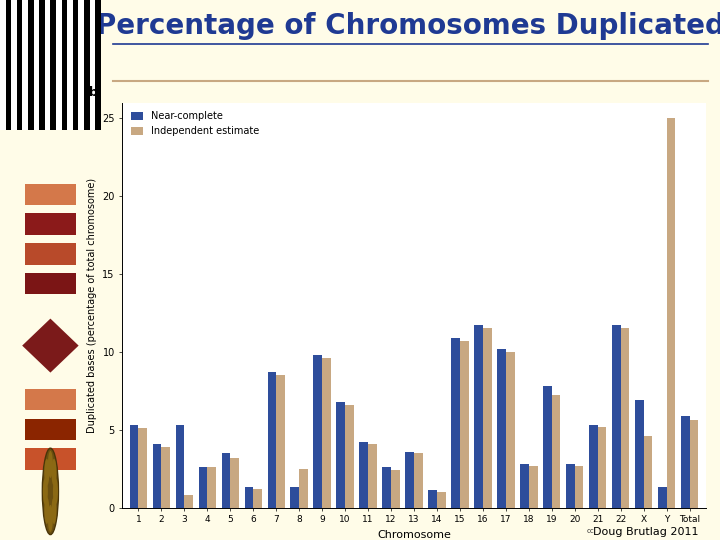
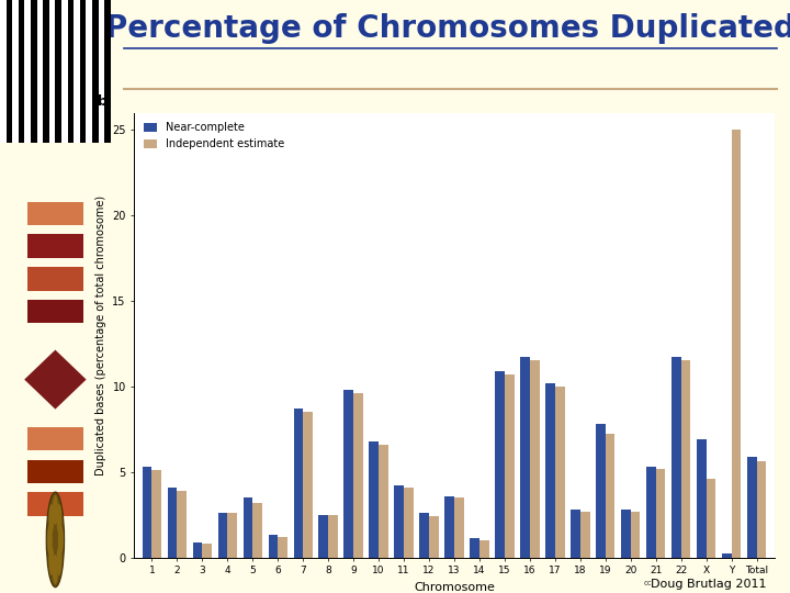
Near-complete/3: 5.3 -> 0.9
Near-complete/8: 1.3 -> 2.5
Near-complete/Y: 1.3 -> 0.2
